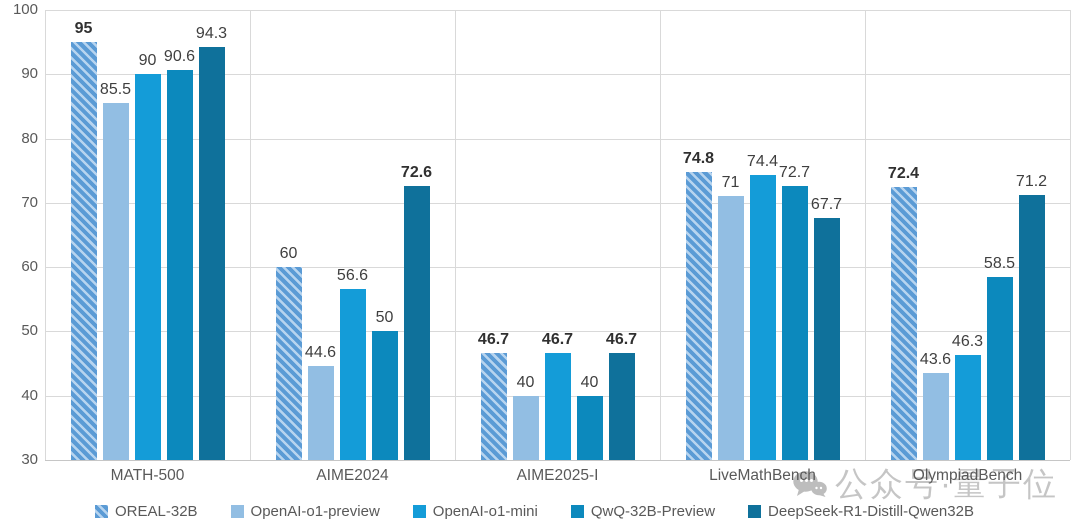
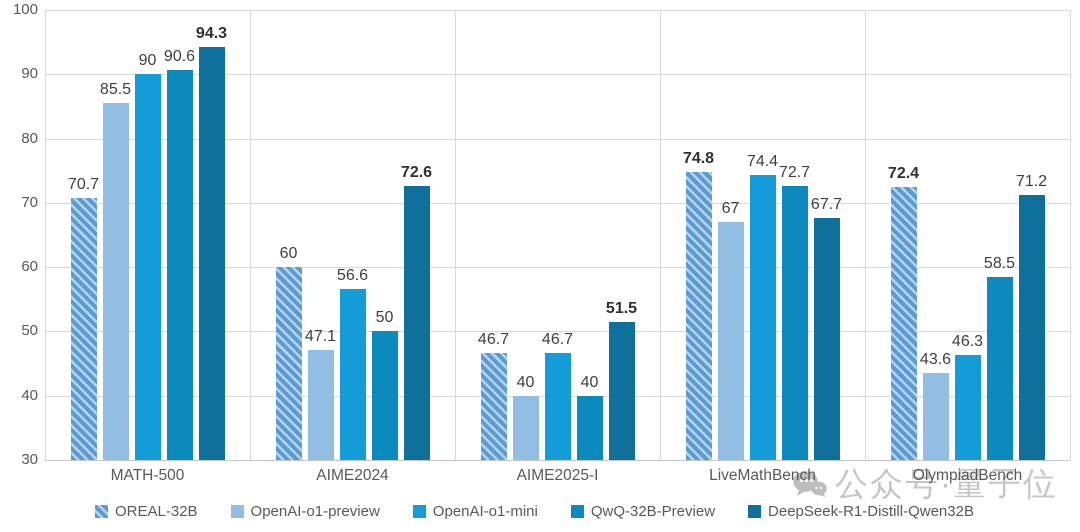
OREAL-32B/MATH-500: 95 -> 70.7
OpenAI-o1-preview/AIME2024: 44.6 -> 47.1
DeepSeek-R1-Distill-Qwen32B/AIME2025-I: 46.7 -> 51.5
OpenAI-o1-preview/LiveMathBench: 71 -> 67
